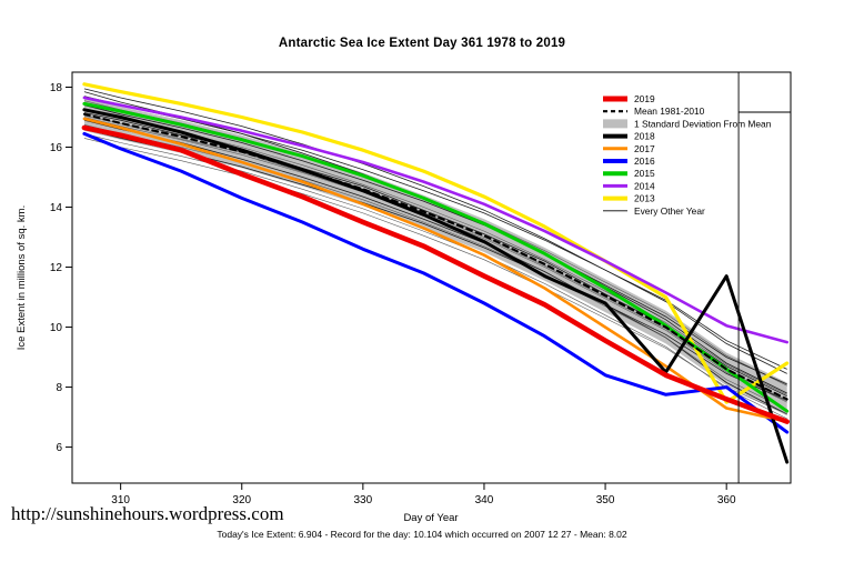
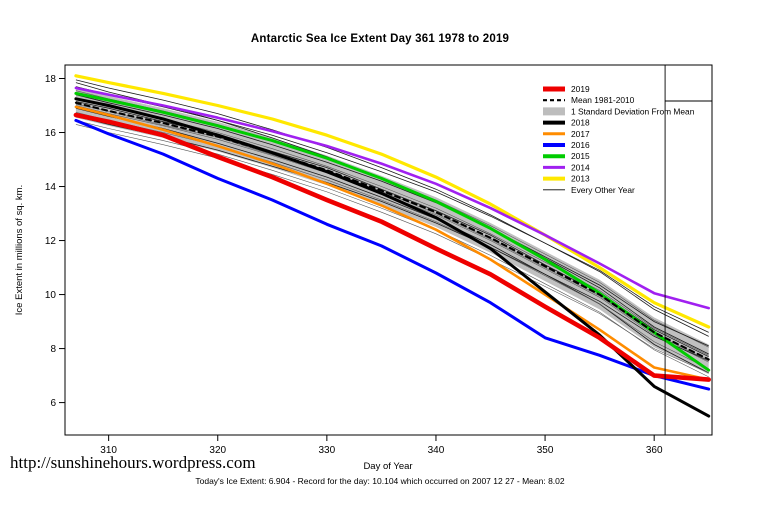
2018/350: 10.8 -> 10.1
2013/360: 7.5 -> 9.7
2016/360: 8.0 -> 7.0
2018/360: 11.7 -> 6.6
2019/360: 7.6 -> 7.0
